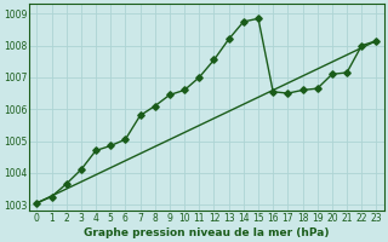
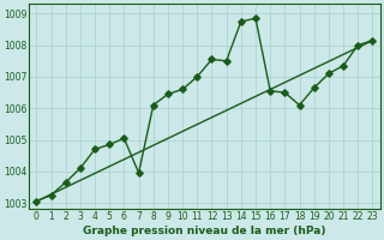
7: 1005.80 -> 1003.95
13: 1008.20 -> 1007.50
18: 1006.60 -> 1006.10
21: 1007.15 -> 1007.35
